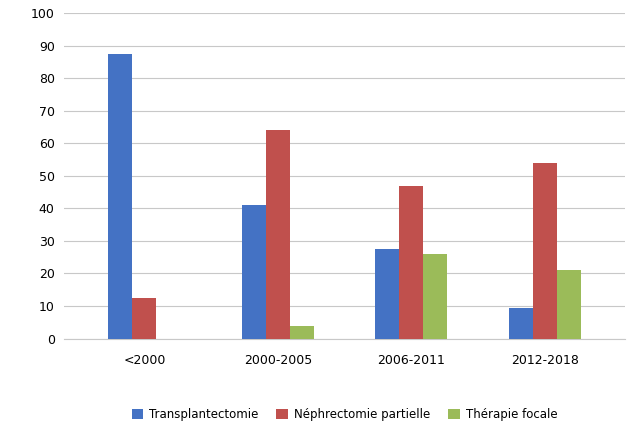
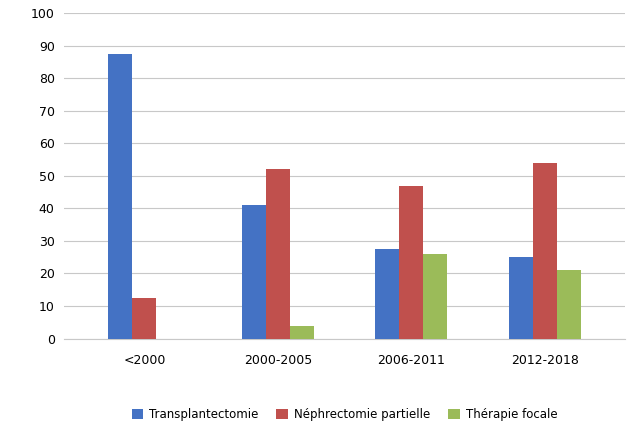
Néphrectomie partielle/2000-2005: 64.0 -> 52.0
Transplantectomie/2012-2018: 9.5 -> 25.0
